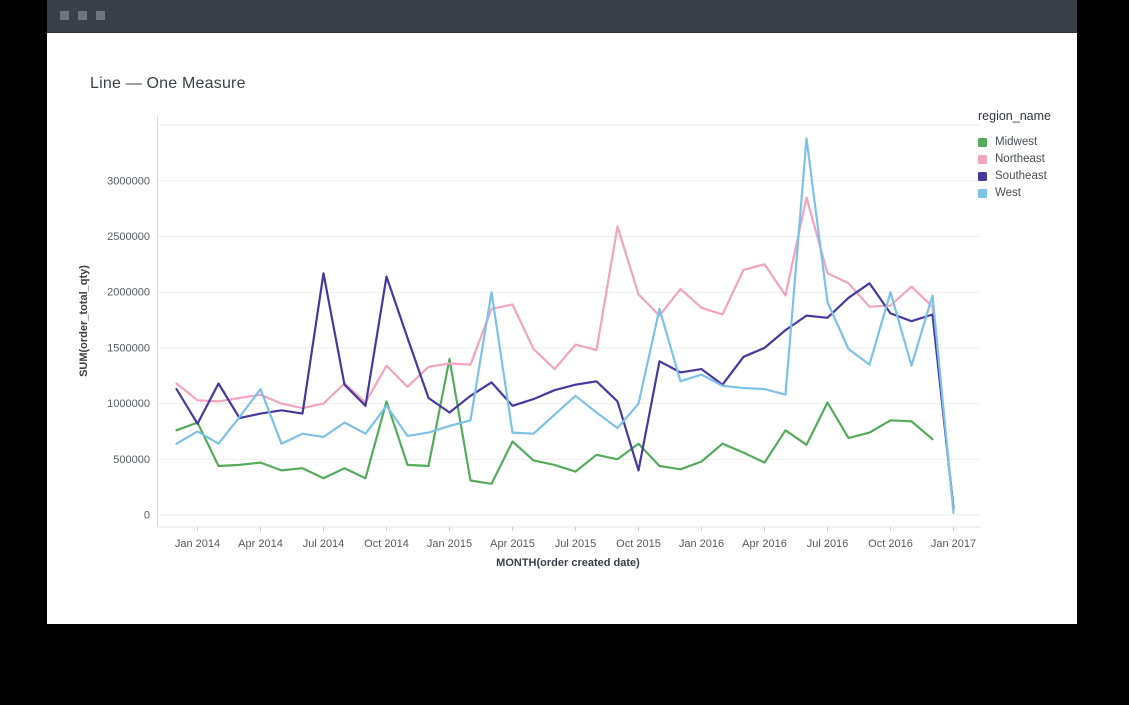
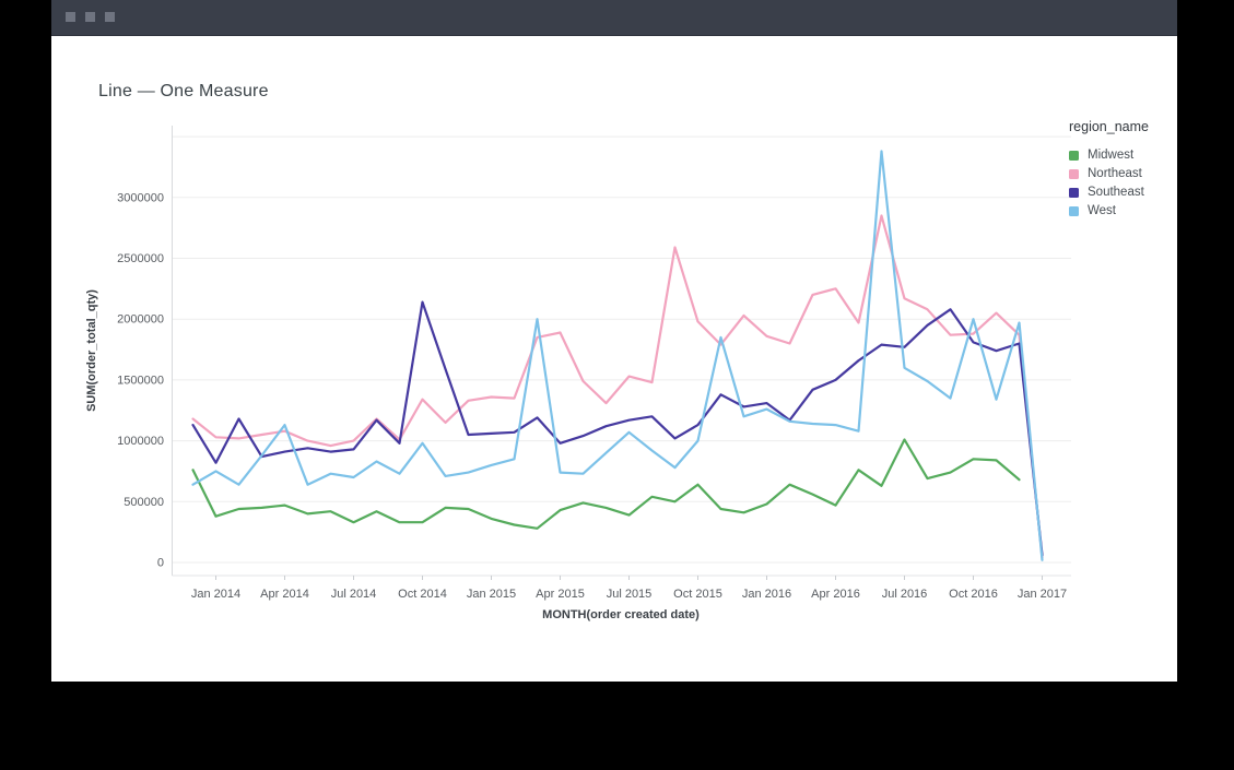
Midwest/Jan 2014: 830000 -> 380000
Southeast/Jul 2014: 2170000 -> 930000
Midwest/Oct 2014: 1020000 -> 330000
Midwest/Jan 2015: 1400000 -> 360000
Southeast/Jan 2015: 920000 -> 1060000
Midwest/Apr 2015: 660000 -> 430000
Southeast/Oct 2015: 400000 -> 1130000
West/Jul 2016: 1910000 -> 1600000
